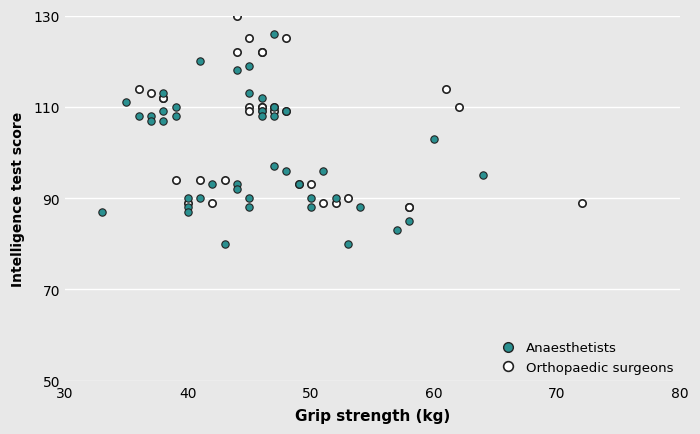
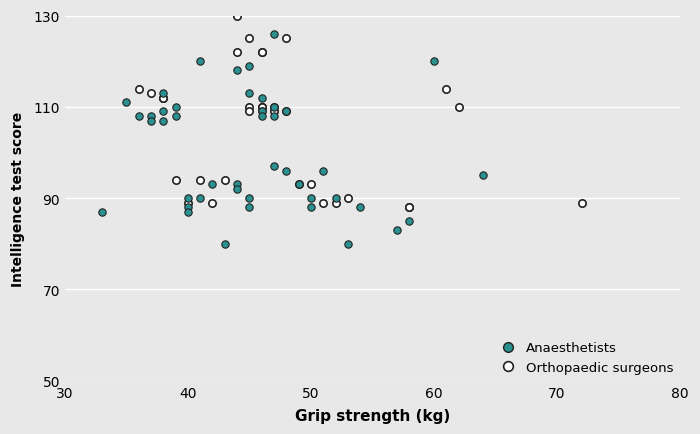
Anaesthetists/60: 103 -> 120
